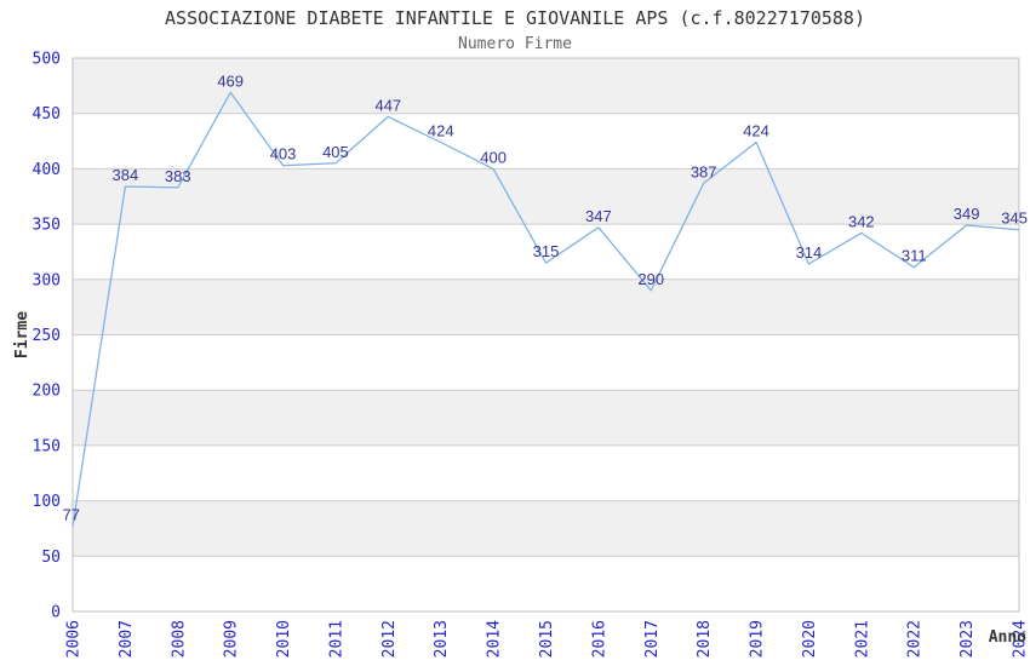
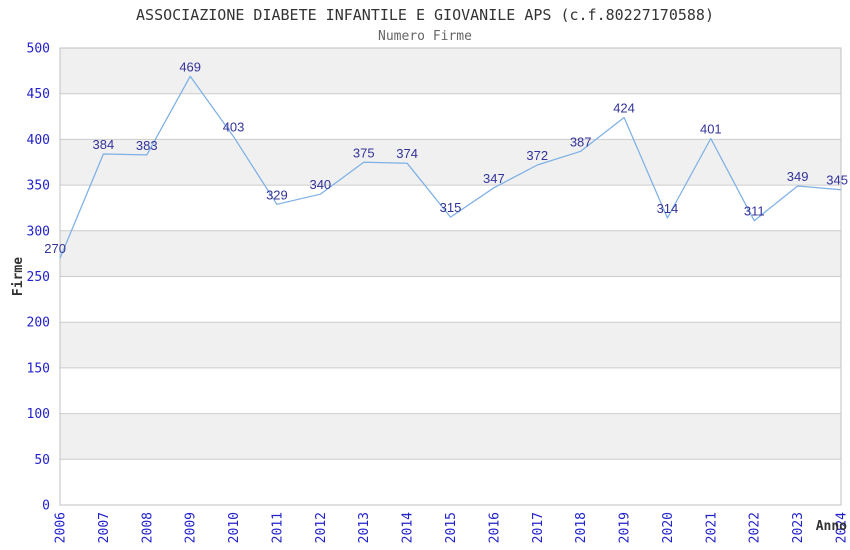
2006: 77 -> 270
2011: 405 -> 329
2012: 447 -> 340
2013: 424 -> 375
2014: 400 -> 374
2017: 290 -> 372
2021: 342 -> 401
